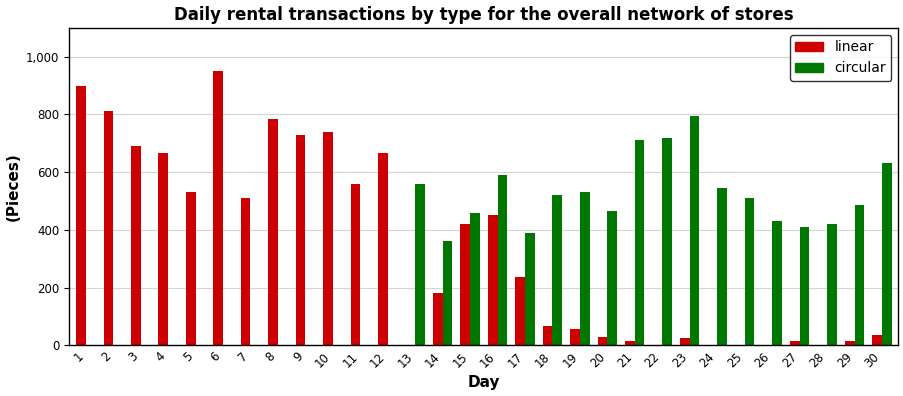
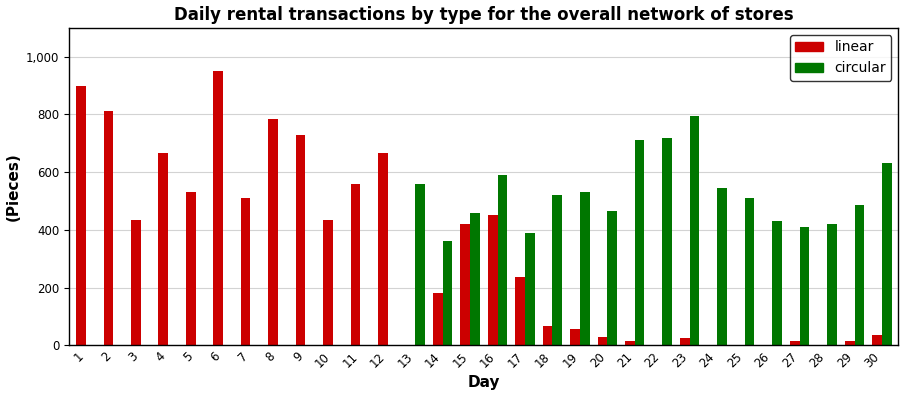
linear/3: 690 -> 435
linear/10: 740 -> 435
